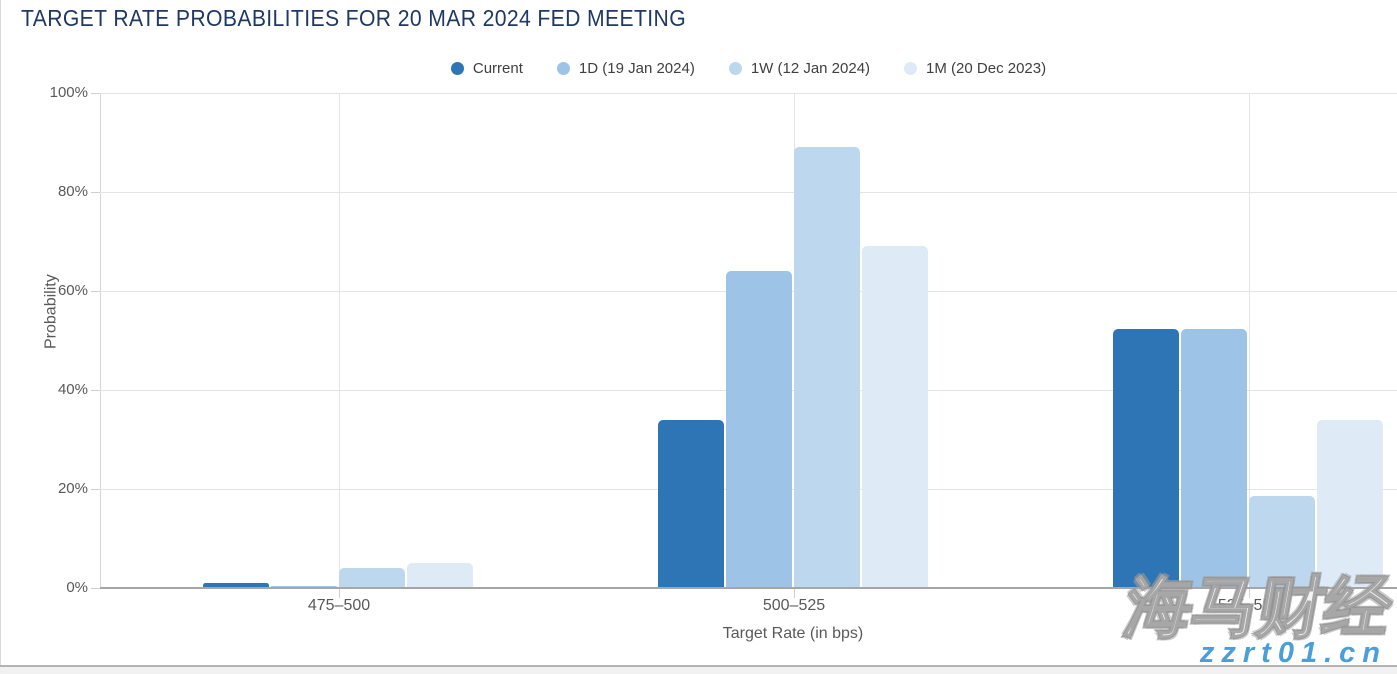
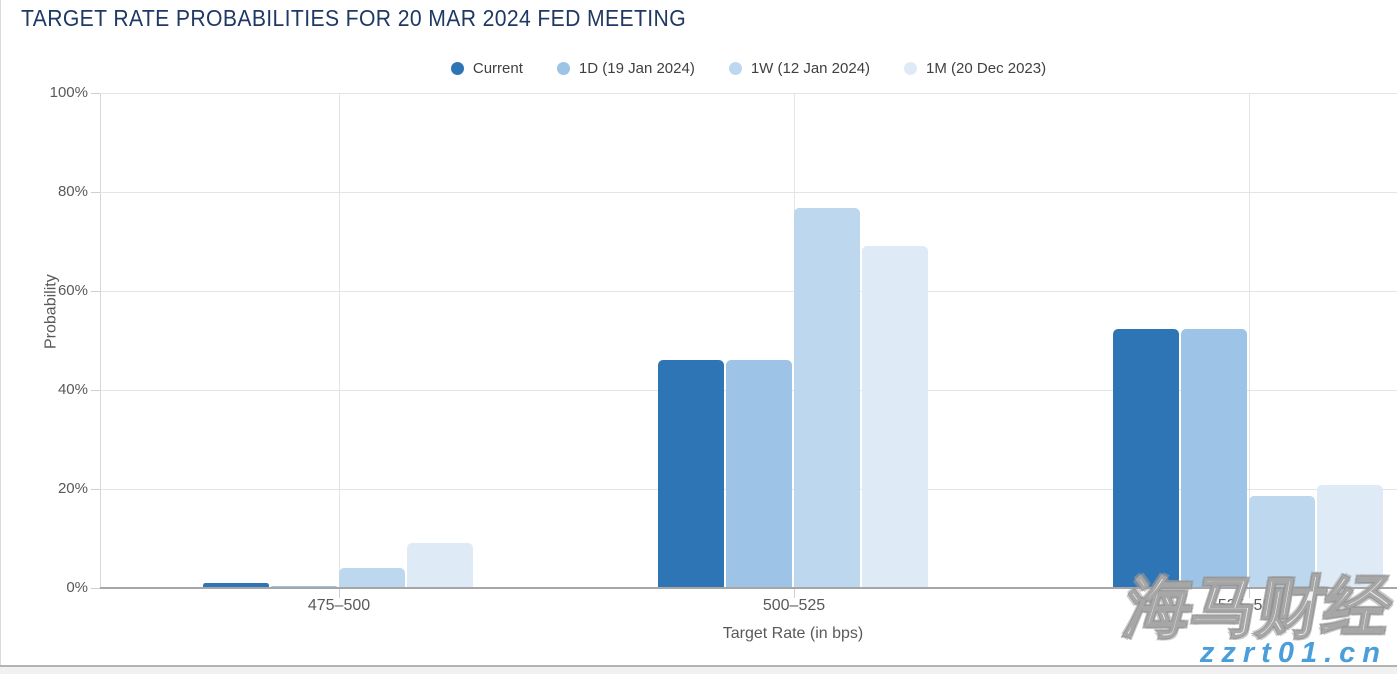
1M (20 Dec 2023)/475–500: 5% -> 9%
Current/500–525: 34% -> 46%
1D (19 Jan 2024)/500–525: 64% -> 46%
1W (12 Jan 2024)/500–525: 89% -> 77%
1M (20 Dec 2023)/525–550: 34% -> 21%
